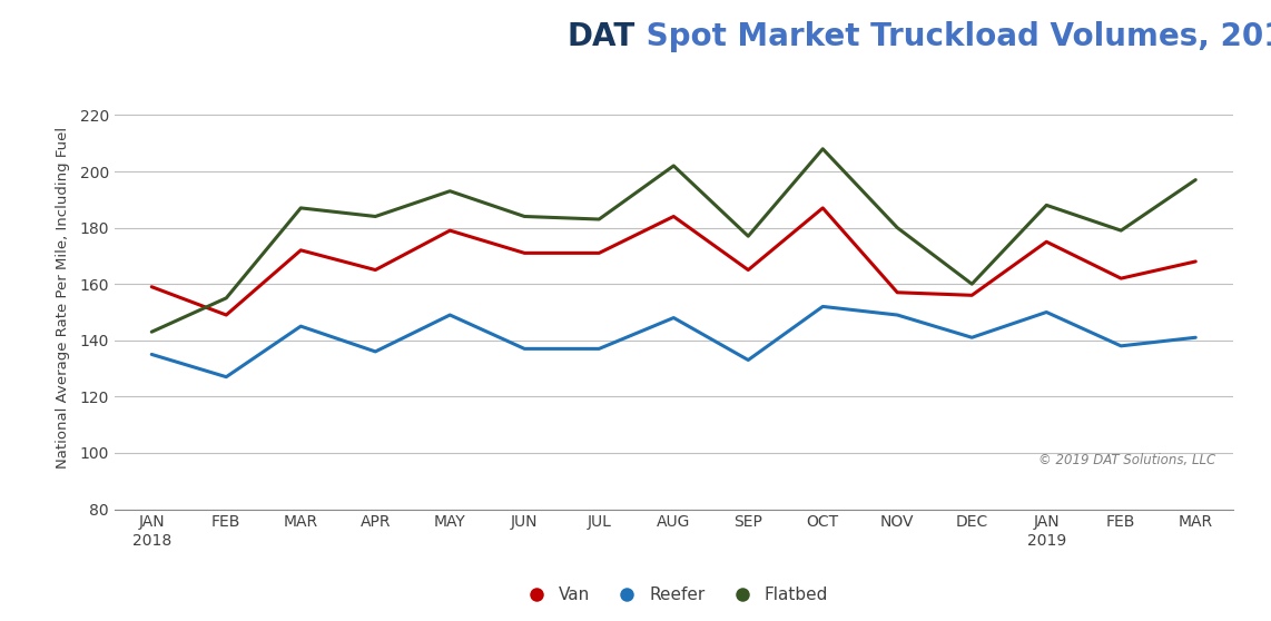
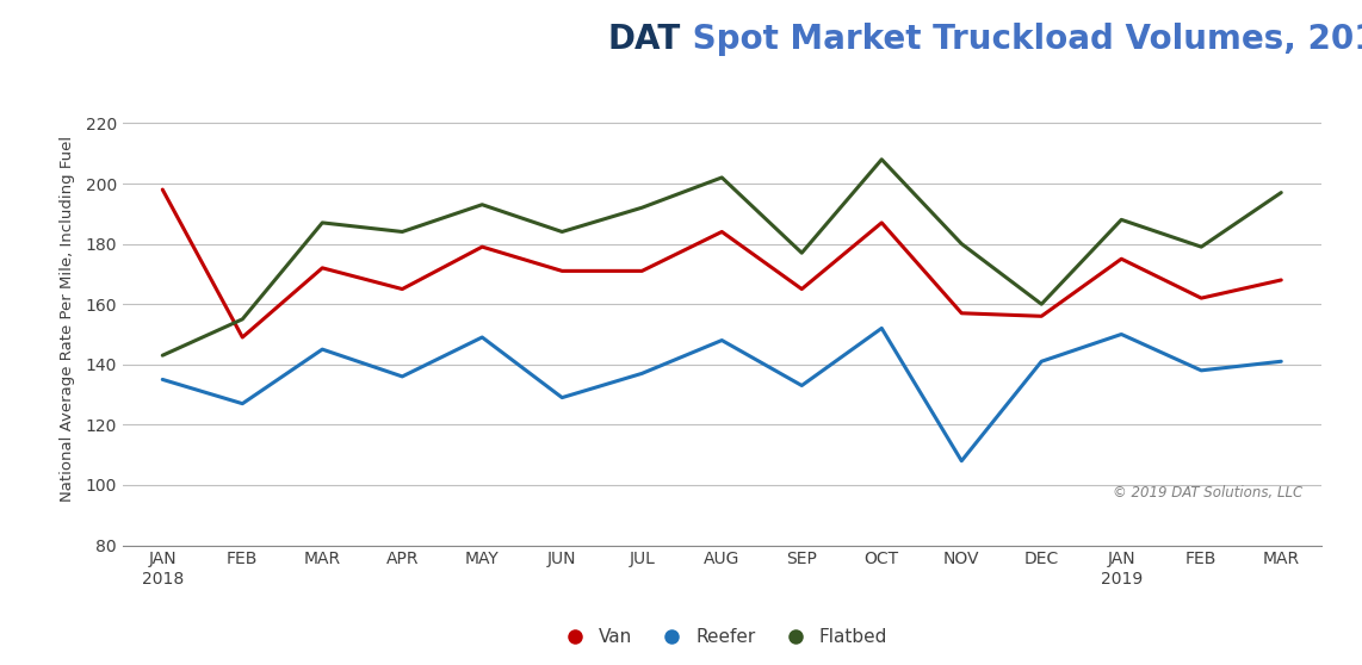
Van/JAN 2018: 159 -> 198
Reefer/JUN: 137 -> 129
Flatbed/JUL: 183 -> 192
Reefer/NOV: 149 -> 108
